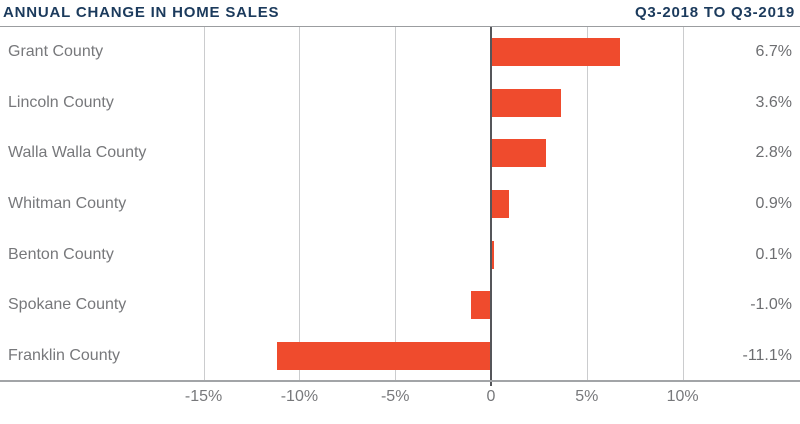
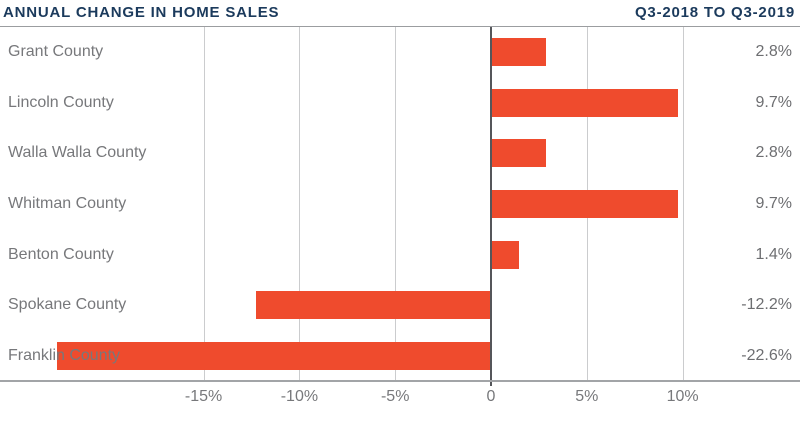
Grant County: 6.7% -> 2.8%
Lincoln County: 3.6% -> 9.7%
Whitman County: 0.9% -> 9.7%
Benton County: 0.1% -> 1.4%
Spokane County: -1.0% -> -12.2%
Franklin County: -11.1% -> -22.6%
